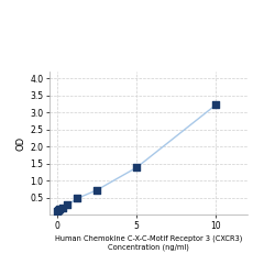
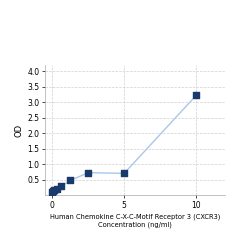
5: 1.38 -> 0.70
